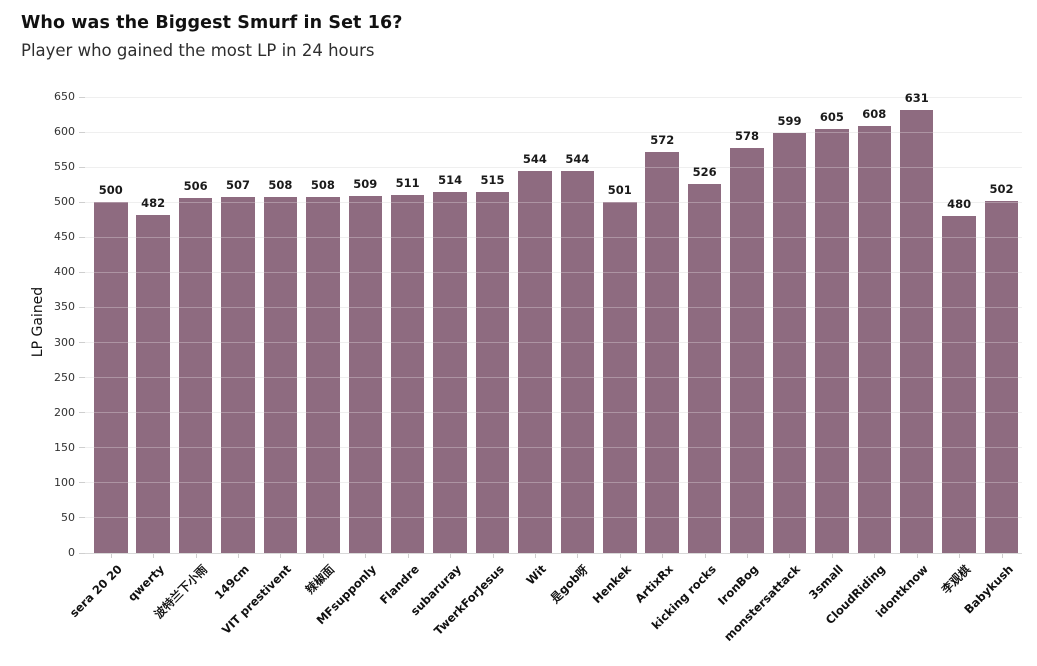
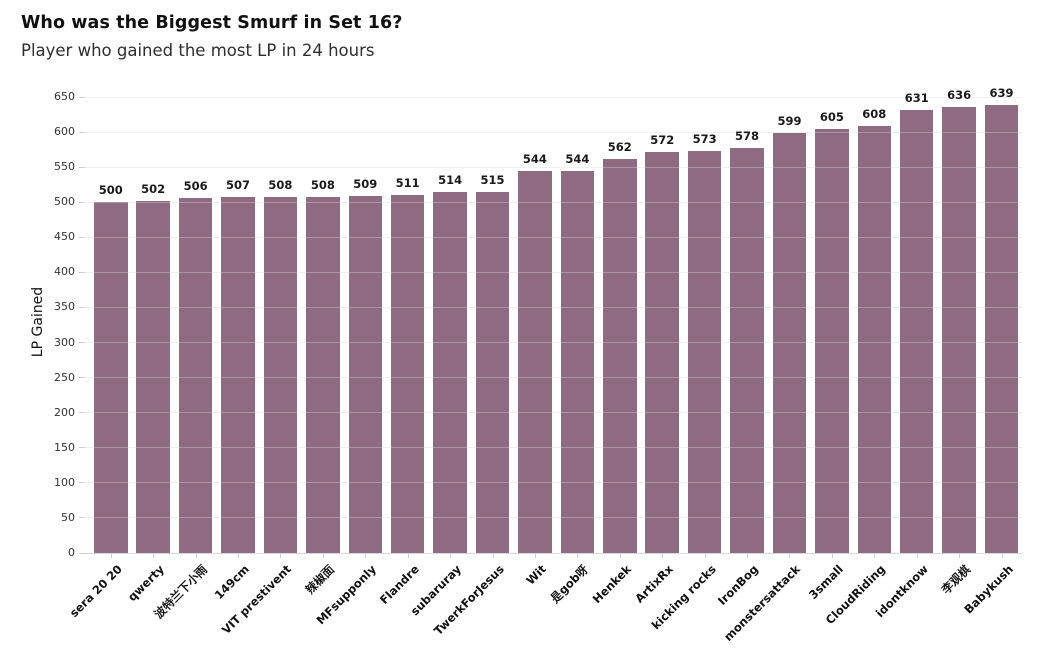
qwerty: 482 -> 502
Henkek: 501 -> 562
kicking rocks: 526 -> 573
李观棋: 480 -> 636
Babykush: 502 -> 639
